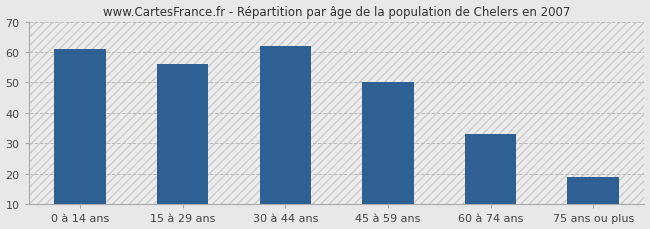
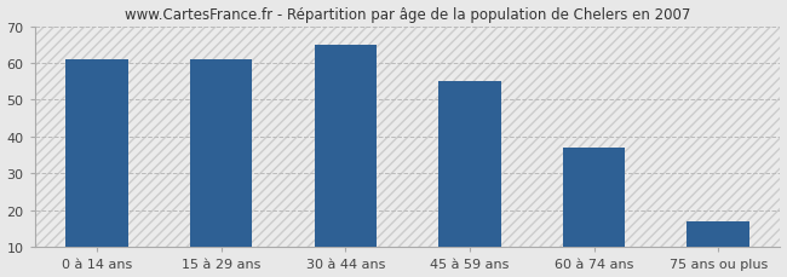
15 à 29 ans: 56 -> 61
30 à 44 ans: 62 -> 65
45 à 59 ans: 50 -> 55
60 à 74 ans: 33 -> 37
75 ans ou plus: 19 -> 17
